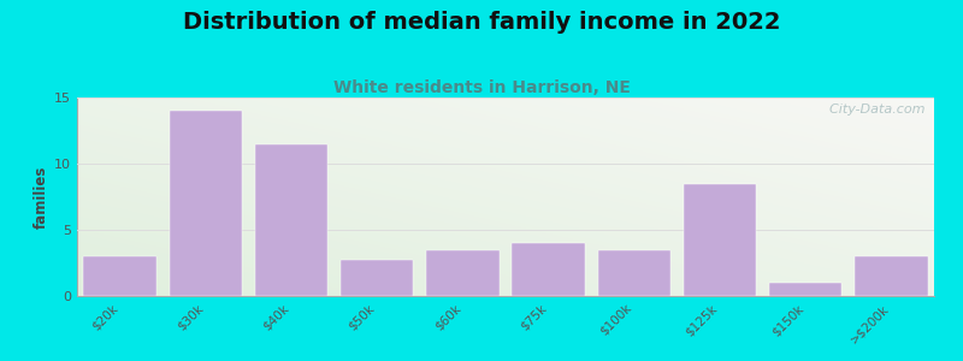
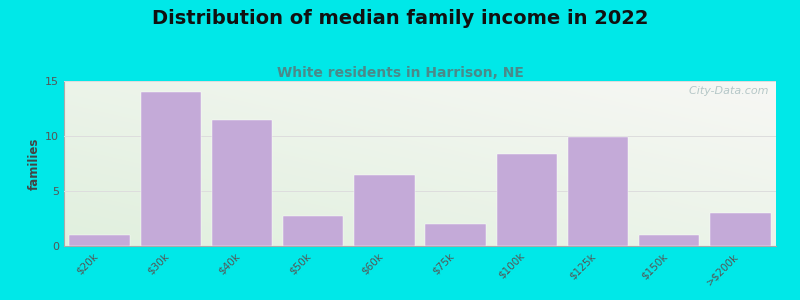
$20k: 3.0 -> 1.0
$60k: 3.5 -> 6.5
$75k: 4.0 -> 2.0
$100k: 3.5 -> 8.4
$125k: 8.5 -> 9.9
